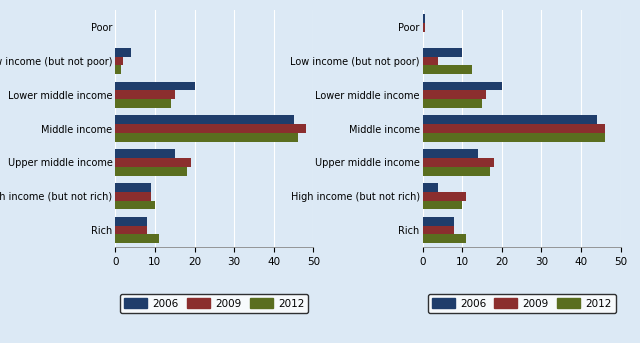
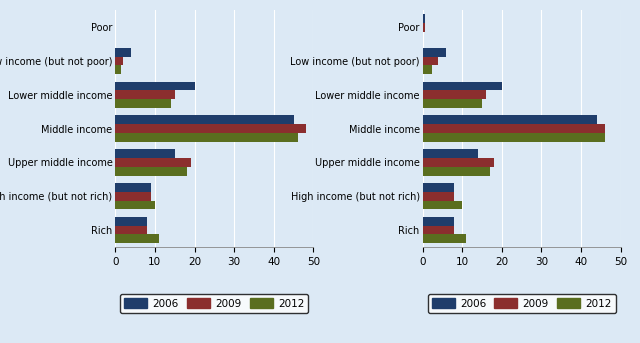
2006/Low income (but not poor): 10.0 -> 6.0
2012/Low income (but not poor): 12.5 -> 2.5
2006/High income (but not rich): 4.0 -> 8.0
2009/High income (but not rich): 11.0 -> 8.0
